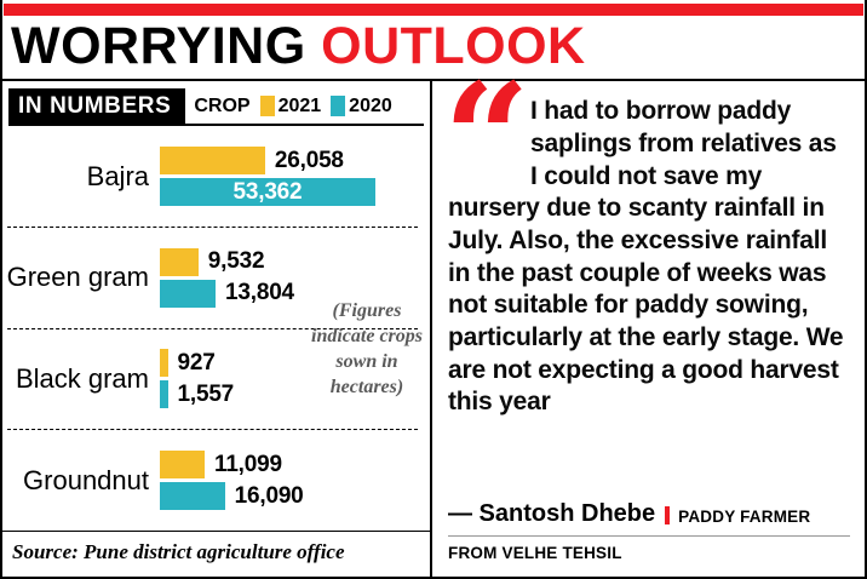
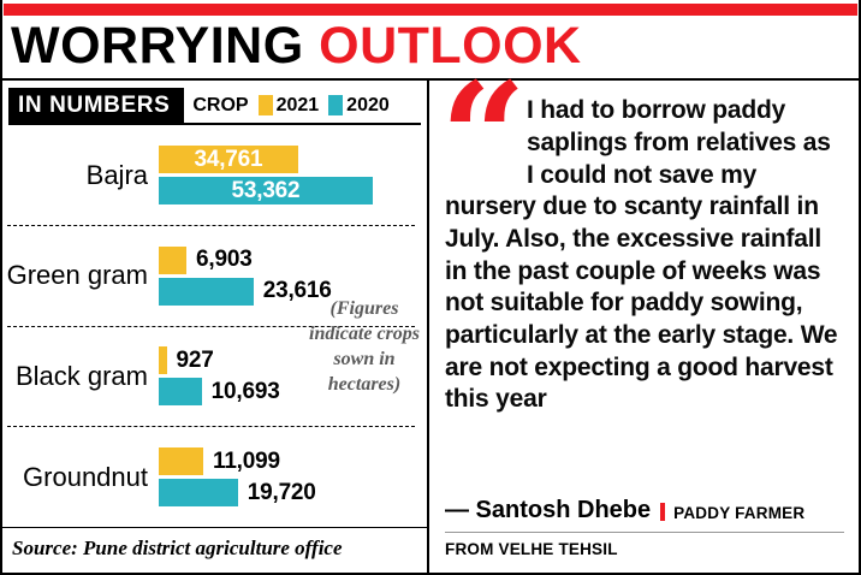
2021/Bajra: 26,058 -> 34,761
2021/Green gram: 9,532 -> 6,903
2020/Green gram: 13,804 -> 23,616
2020/Black gram: 1,557 -> 10,693
2020/Groundnut: 16,090 -> 19,720
